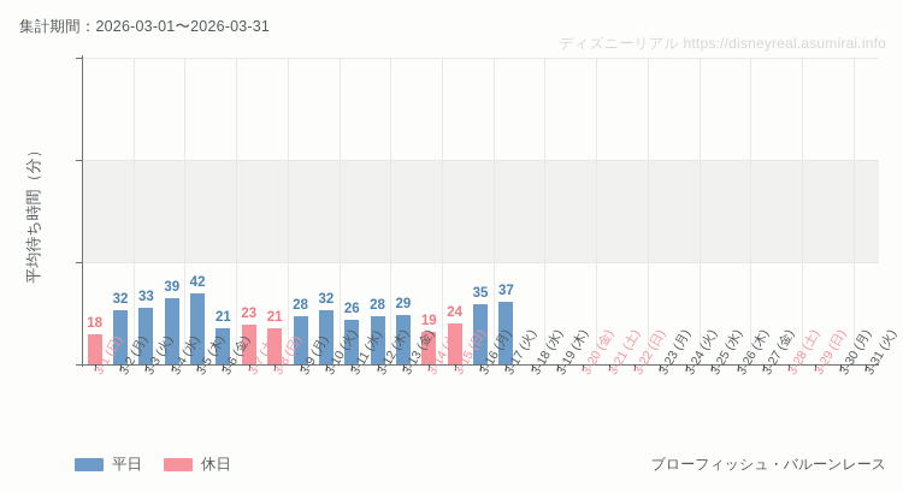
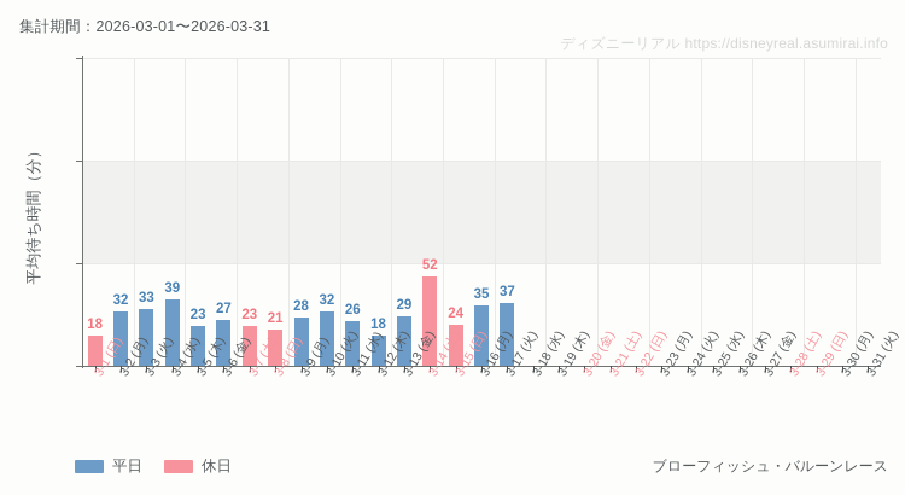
3-5 (木): 42 -> 23
3-6 (金): 21 -> 27
3-12 (木): 28 -> 18
3-14 (土): 19 -> 52
